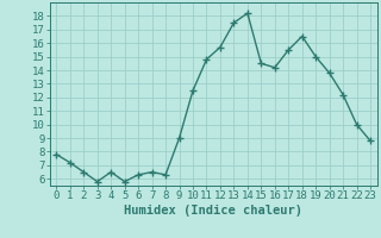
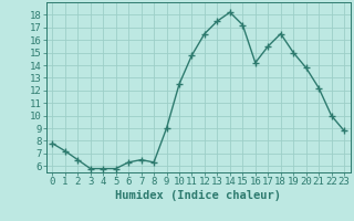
4: 6.5 -> 5.8
12: 15.7 -> 16.5
15: 14.5 -> 17.2
